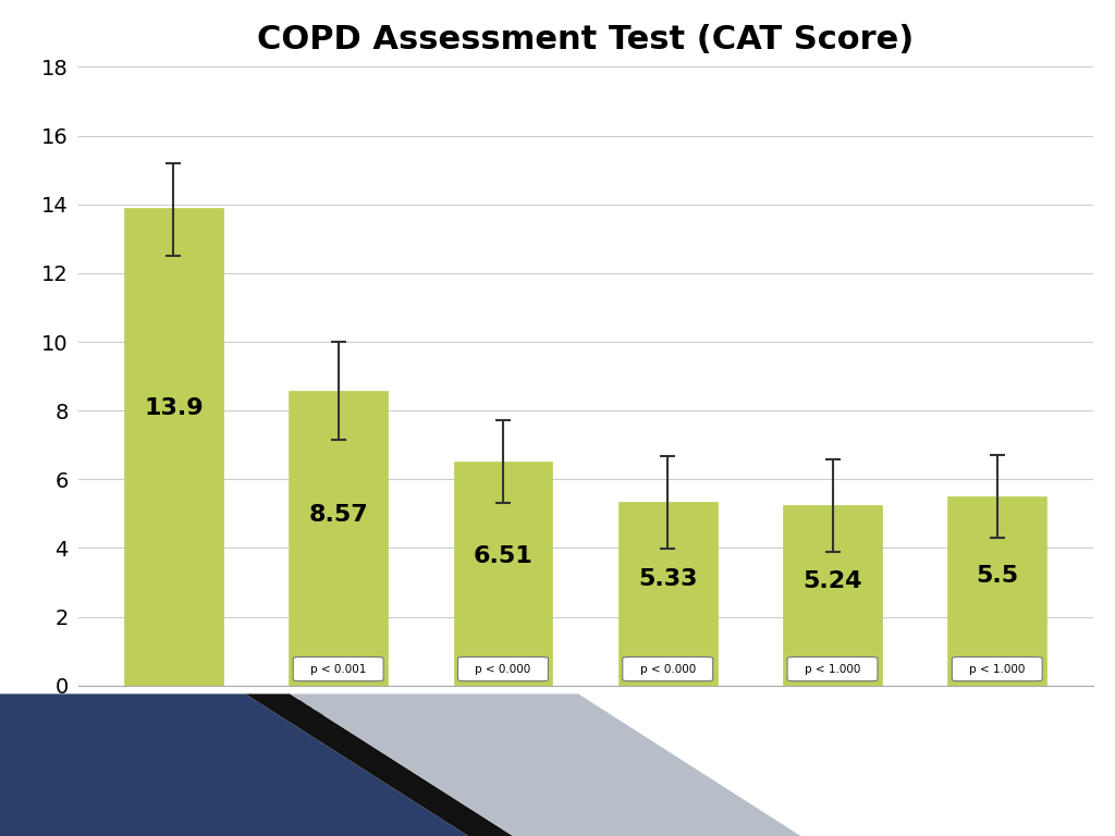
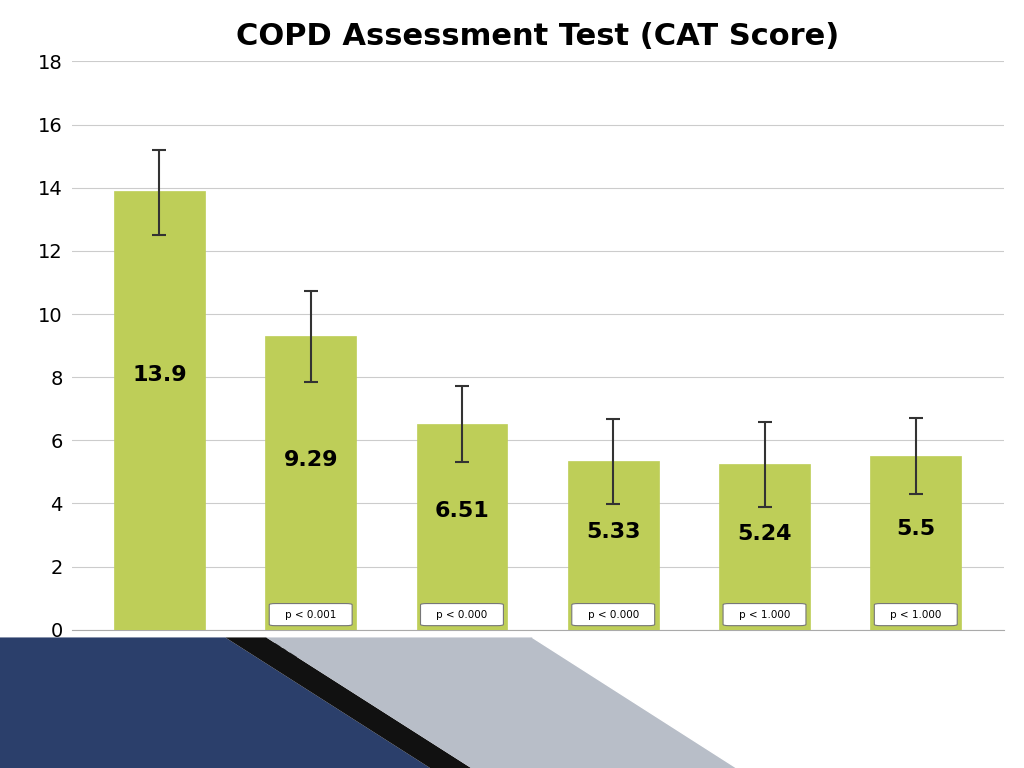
Week 4: 8.57 -> 9.29
